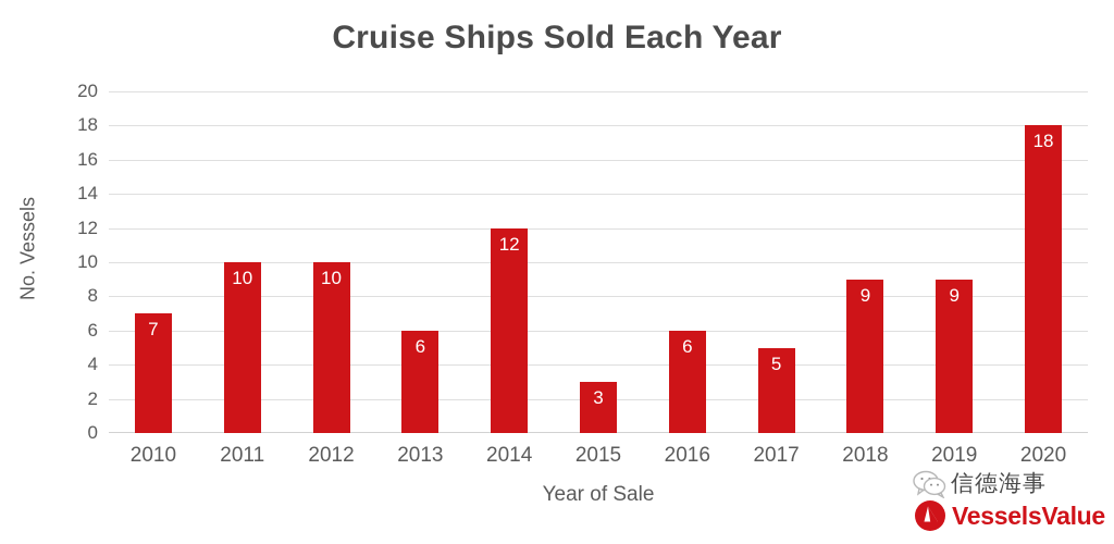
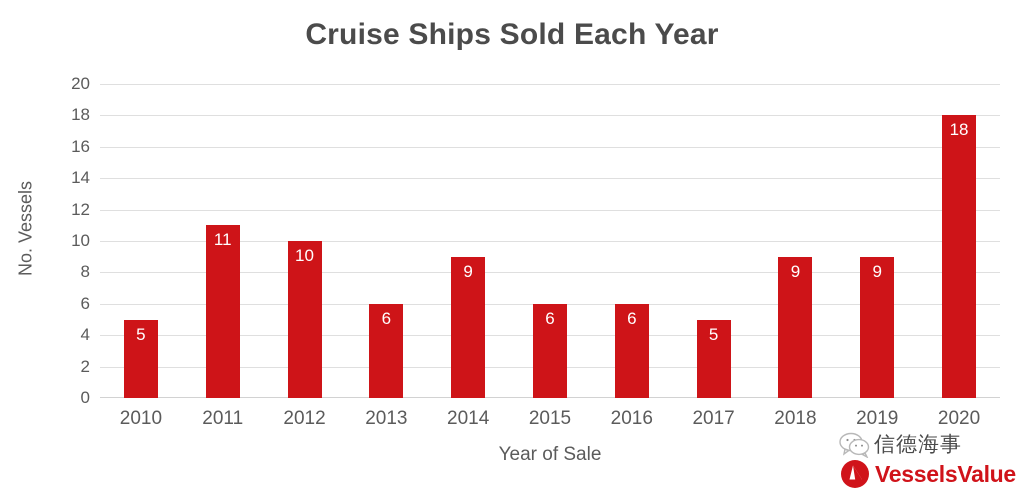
2010: 7 -> 5
2011: 10 -> 11
2014: 12 -> 9
2015: 3 -> 6
